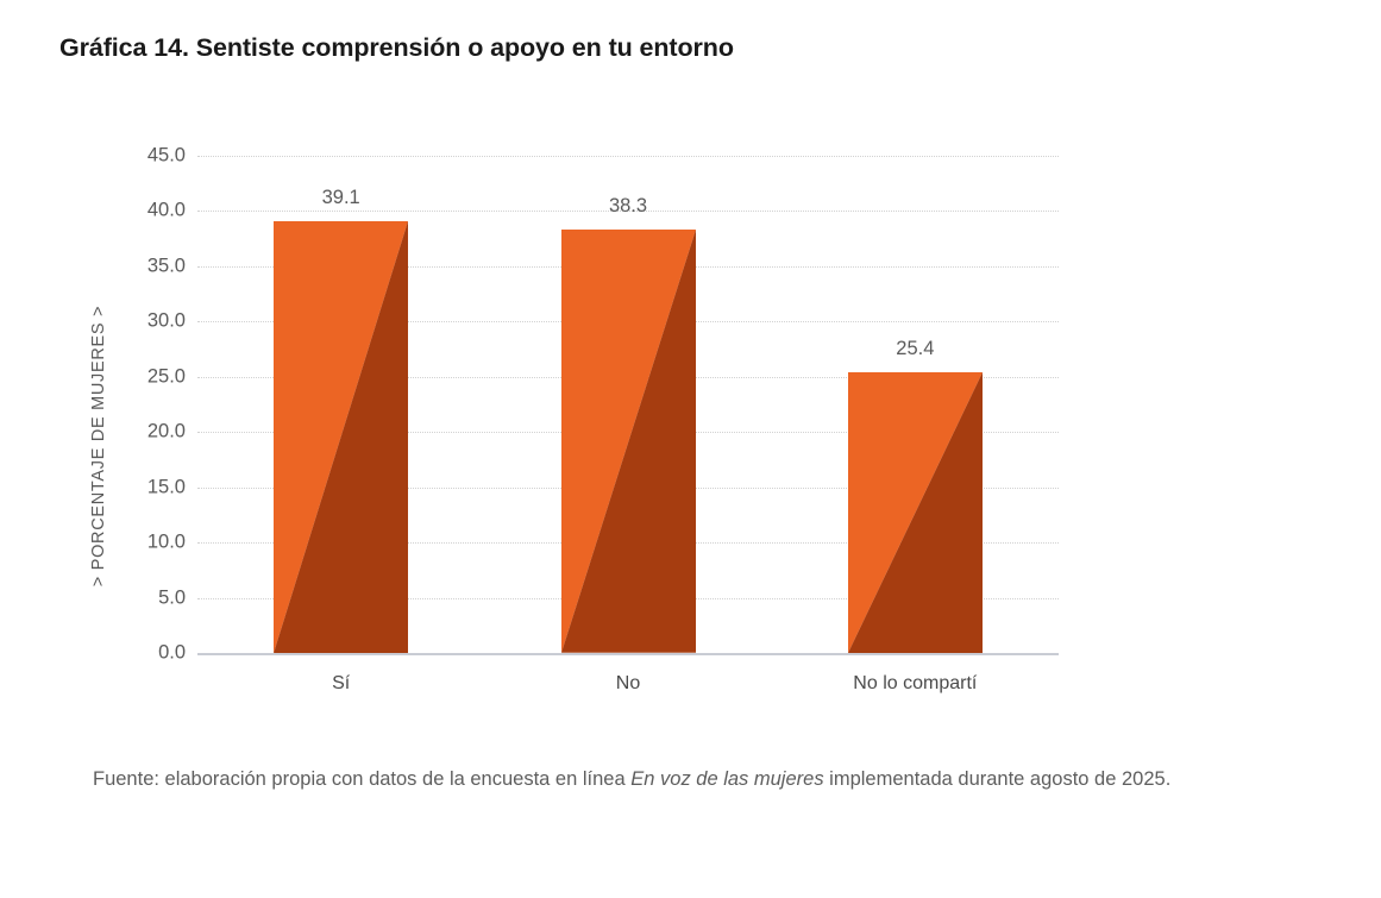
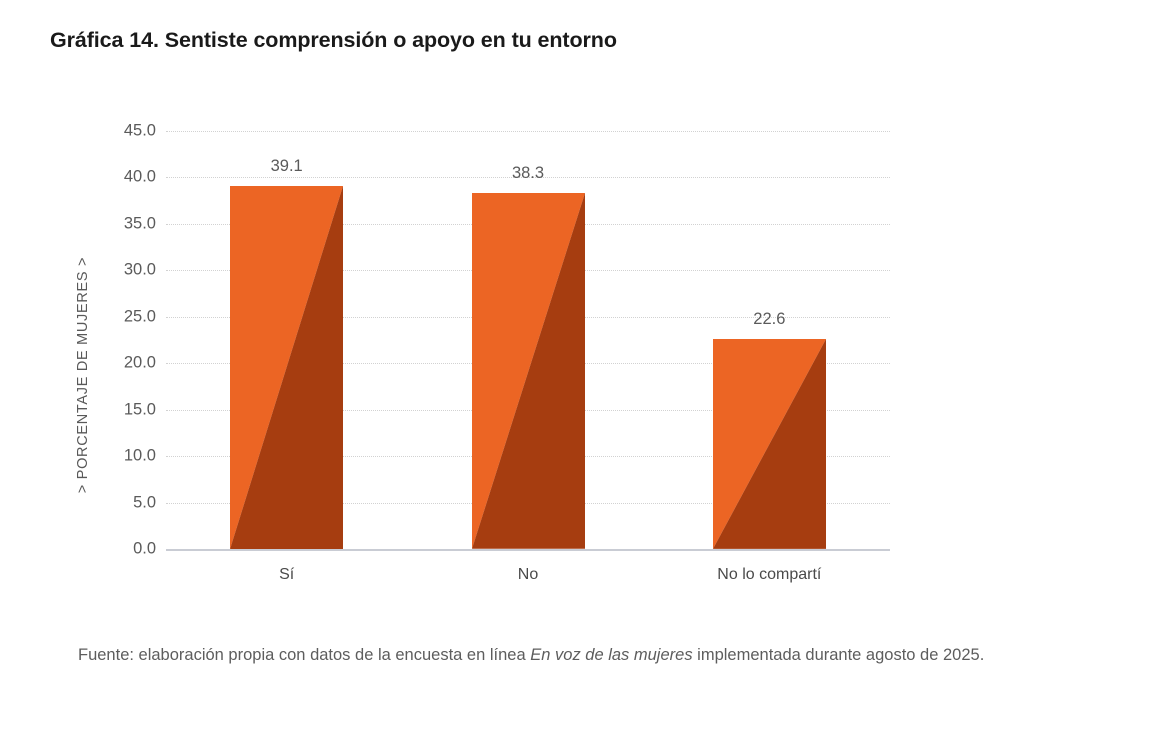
No lo compartí: 25.4 -> 22.6
